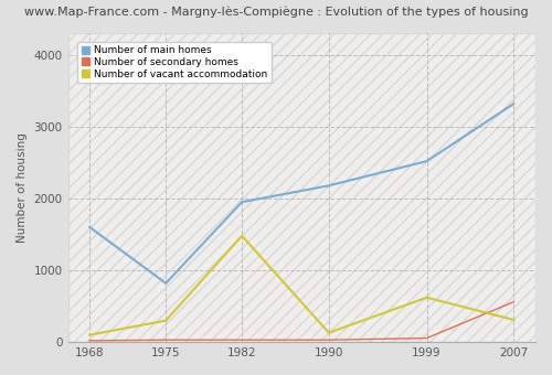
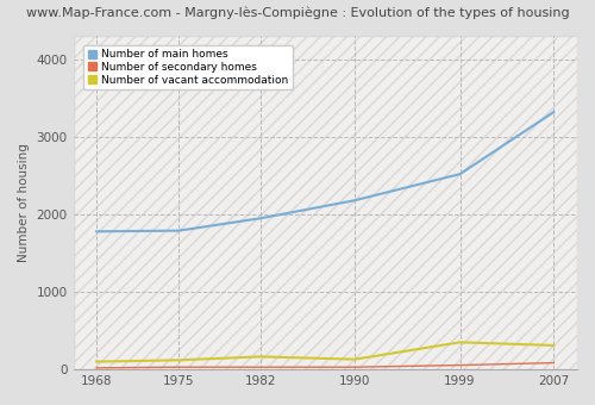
Number of main homes/1968: 1600 -> 1780
Number of main homes/1975: 820 -> 1790
Number of vacant accommodation/1975: 300 -> 120
Number of vacant accommodation/1982: 1480 -> 160
Number of vacant accommodation/1999: 620 -> 350
Number of secondary homes/2007: 560 -> 80
